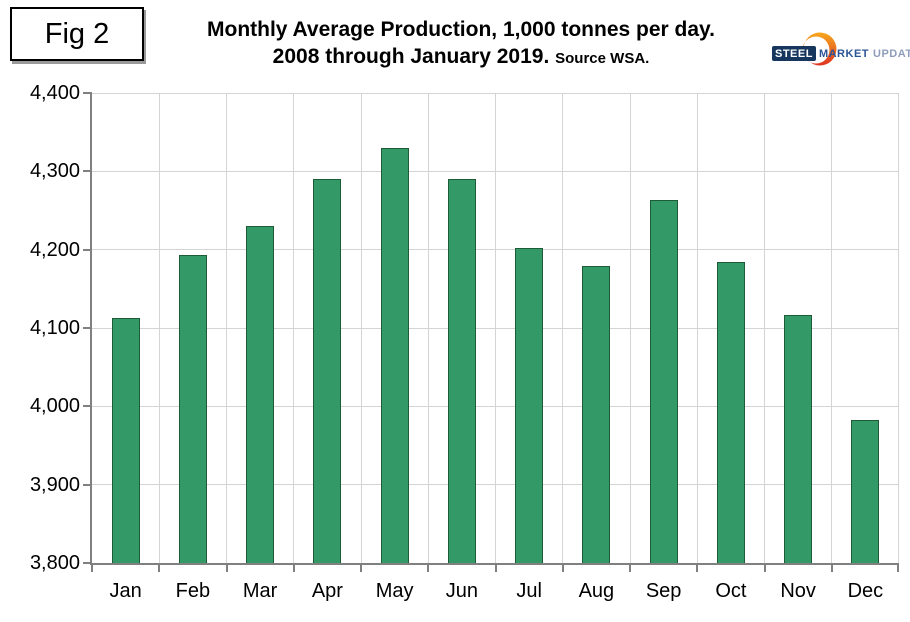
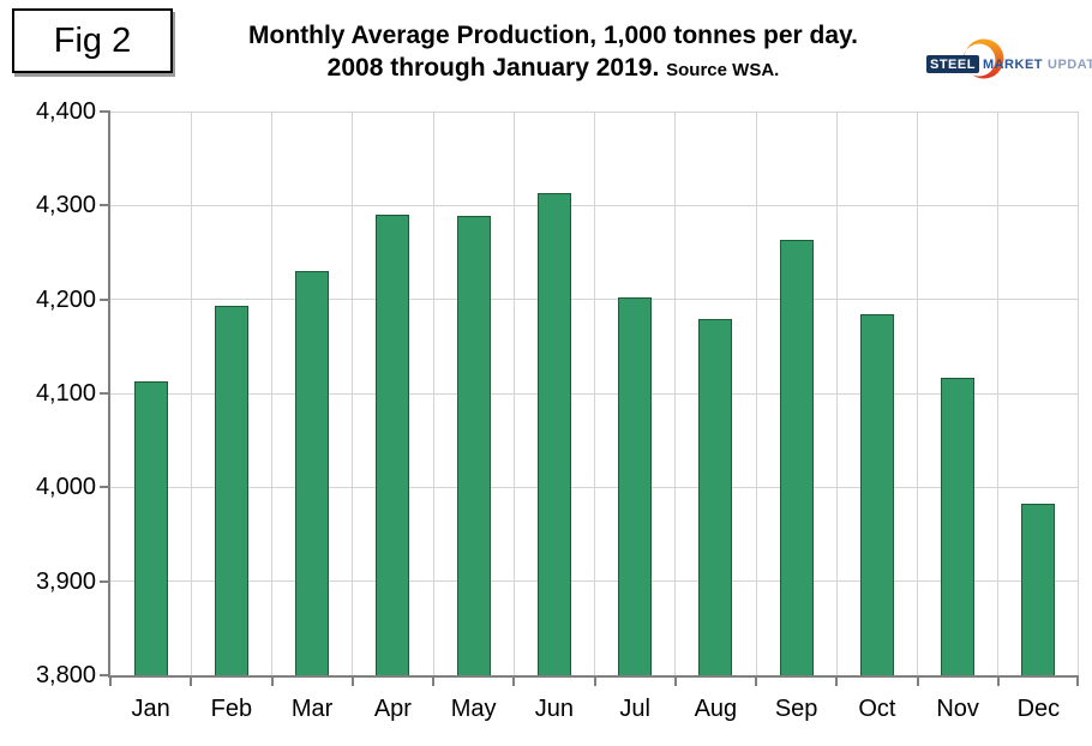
May: 4330 -> 4290
Jun: 4290 -> 4310
